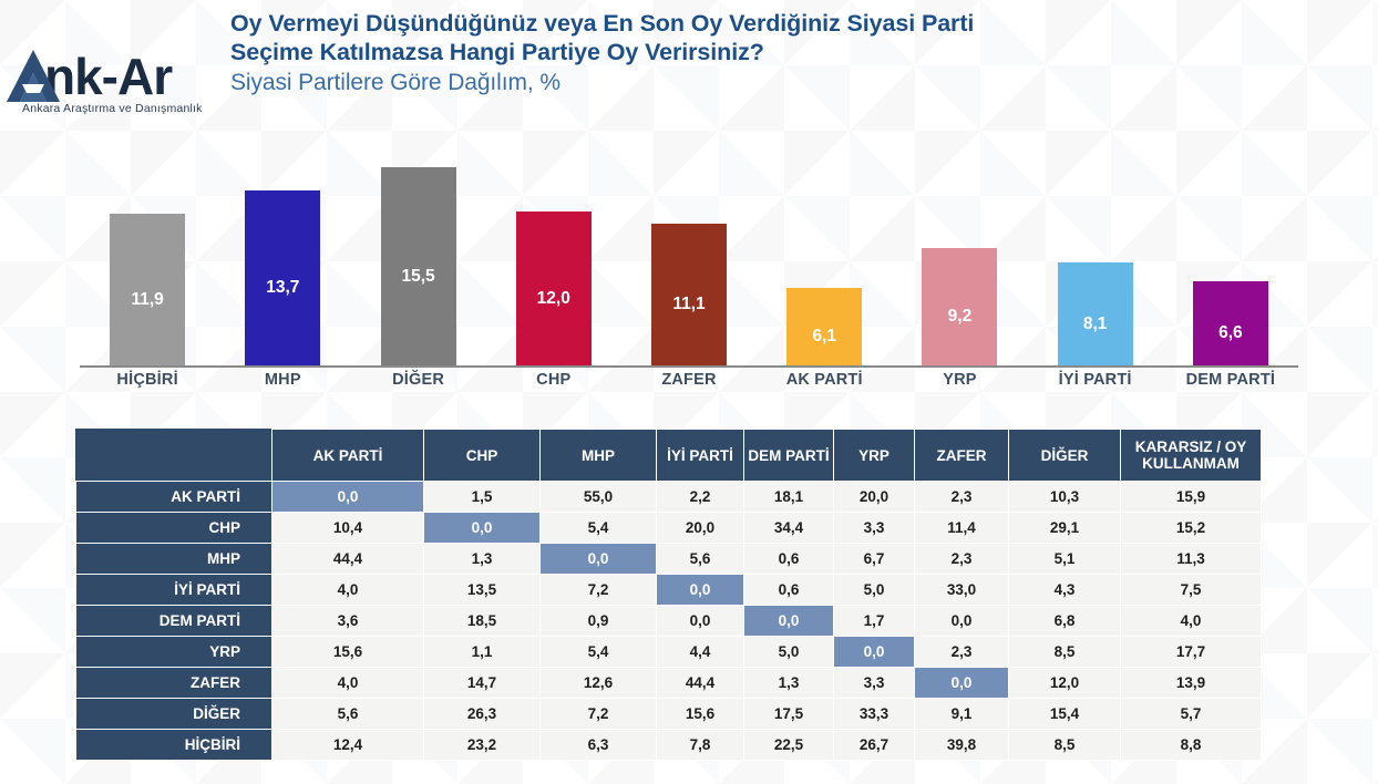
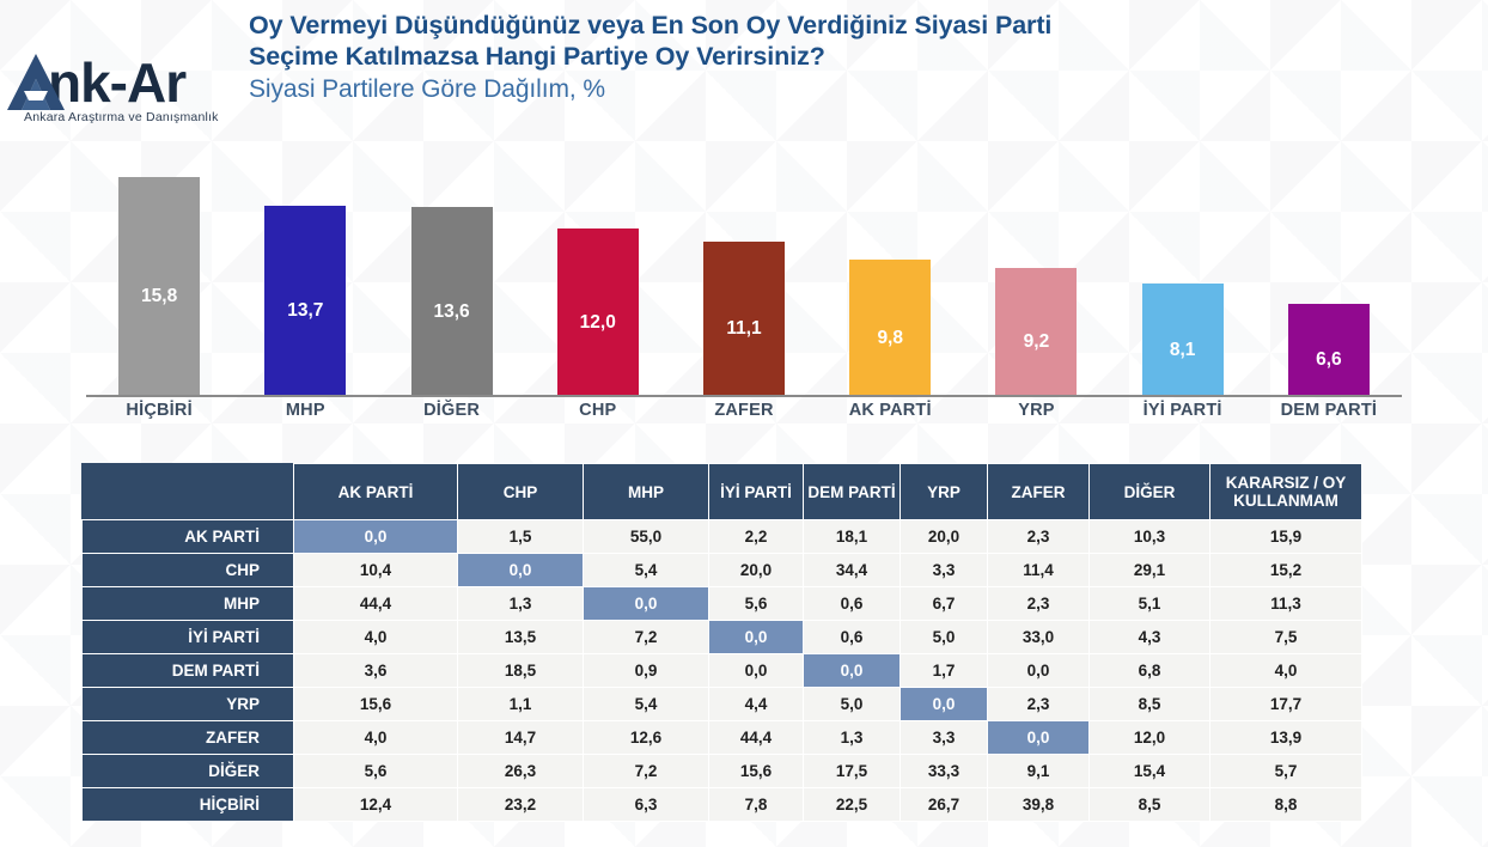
HİÇBİRİ: 11,9 -> 15,8
DİĞER: 15,5 -> 13,6
AK PARTİ: 6,1 -> 9,8
